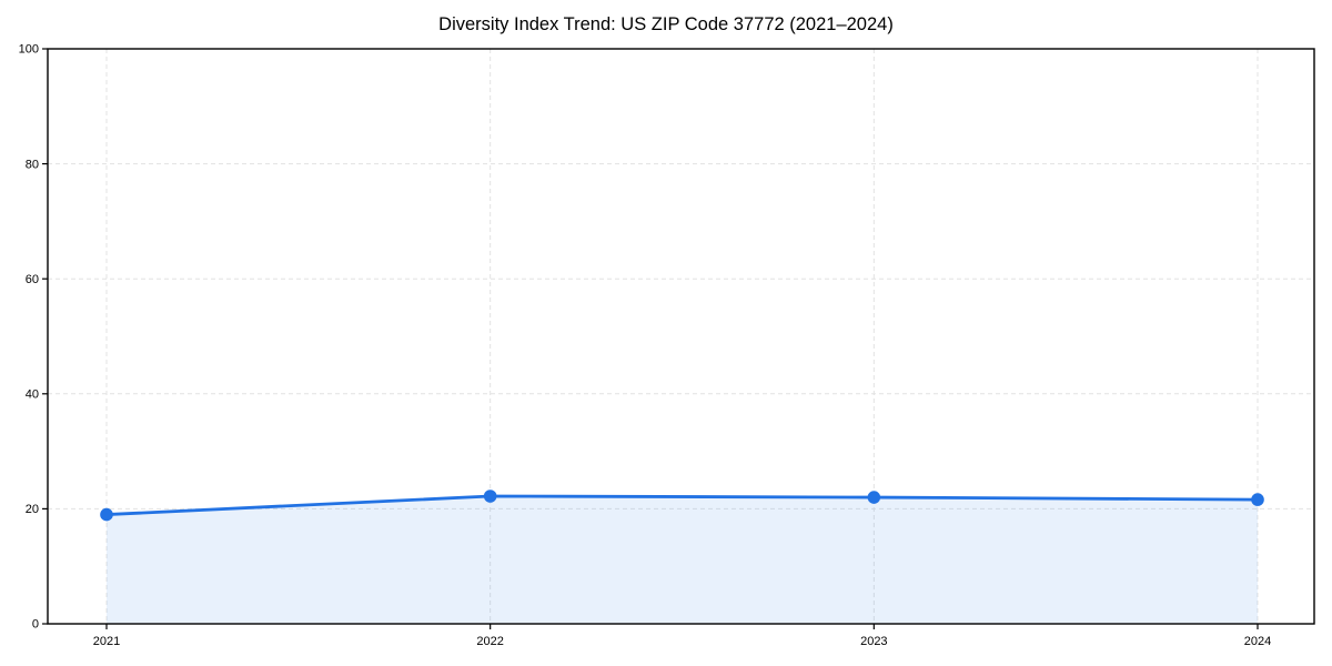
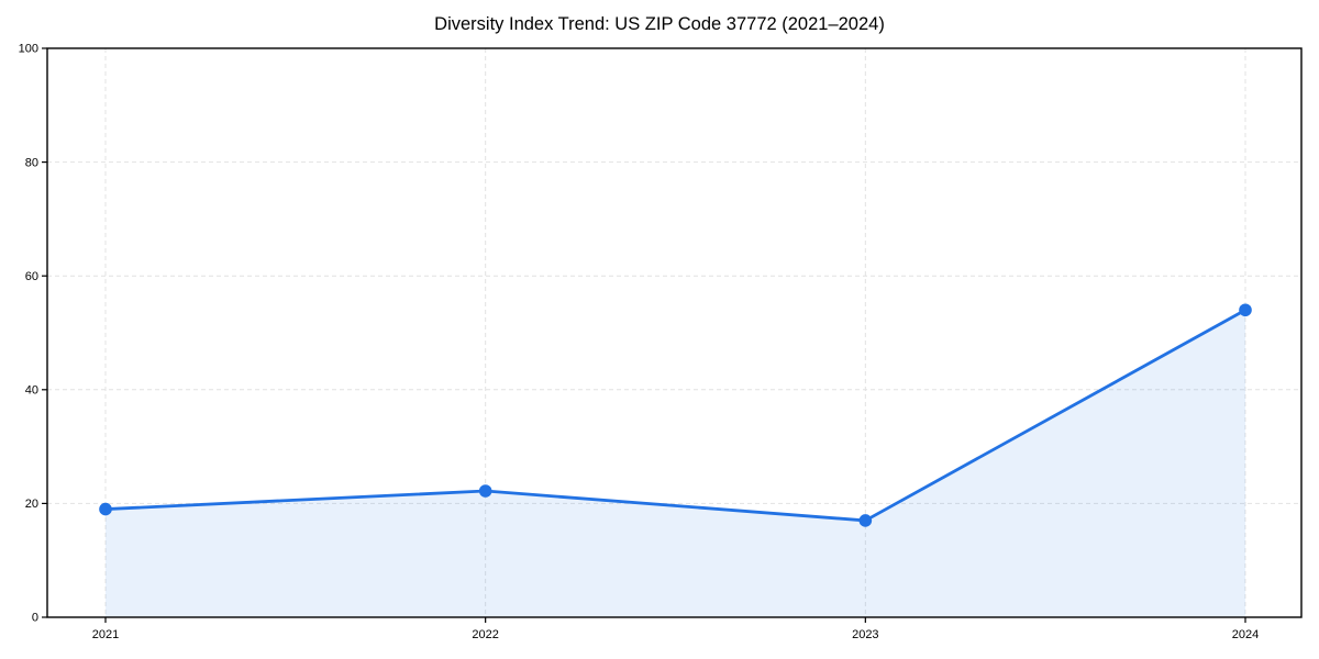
2023: 22 -> 17
2024: 22 -> 54
